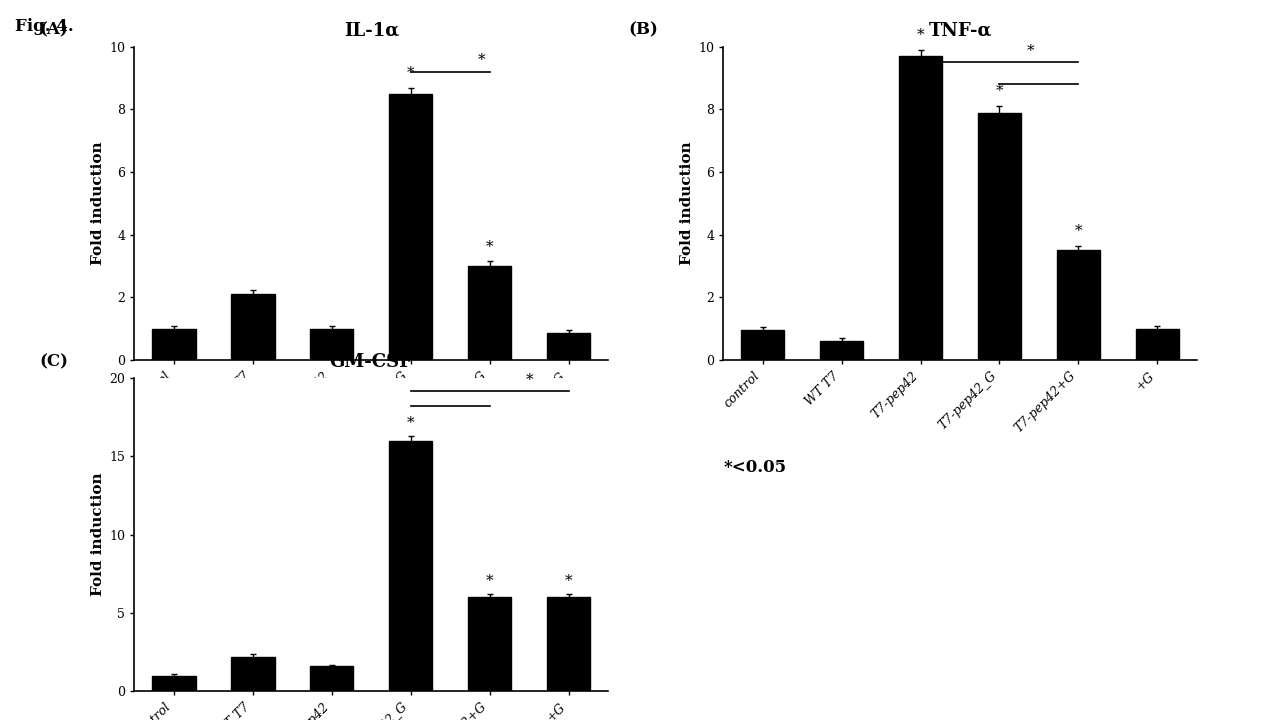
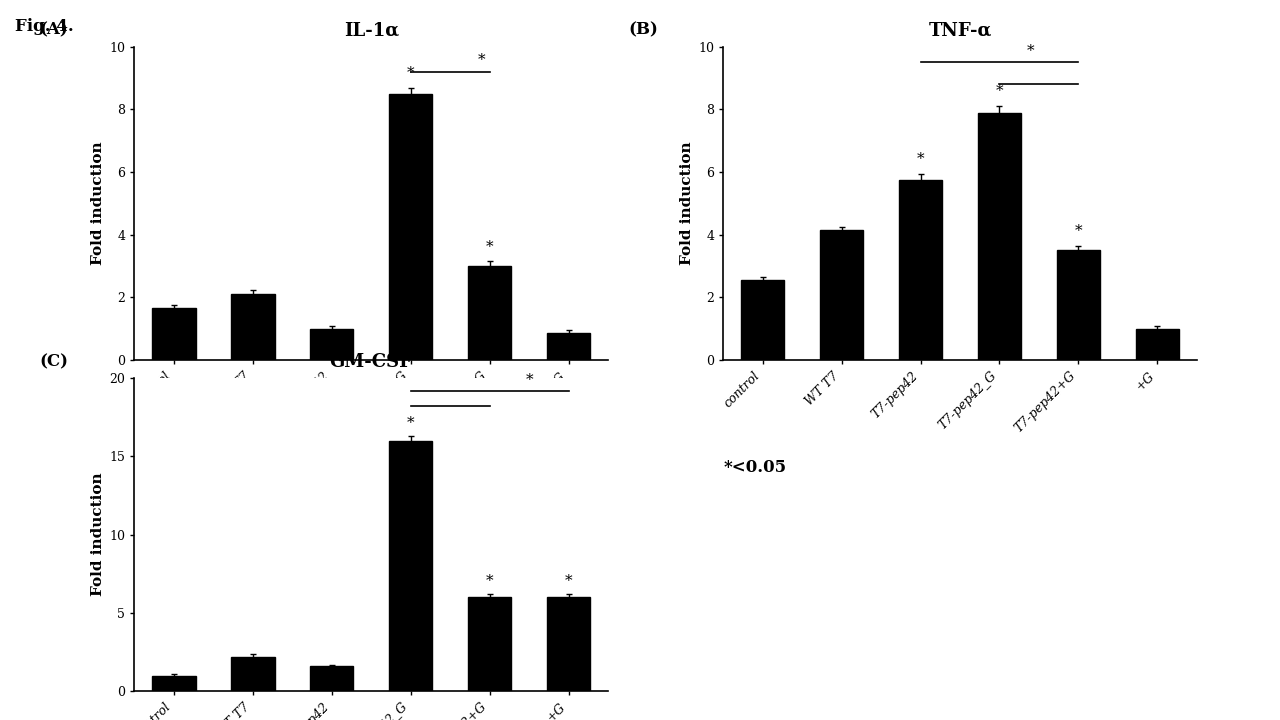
IL-1α/control: 1.00 -> 1.65
TNF-α/control: 0.95 -> 2.55
TNF-α/WT T7: 0.60 -> 4.15
TNF-α/T7-pep42: 9.70 -> 5.75
